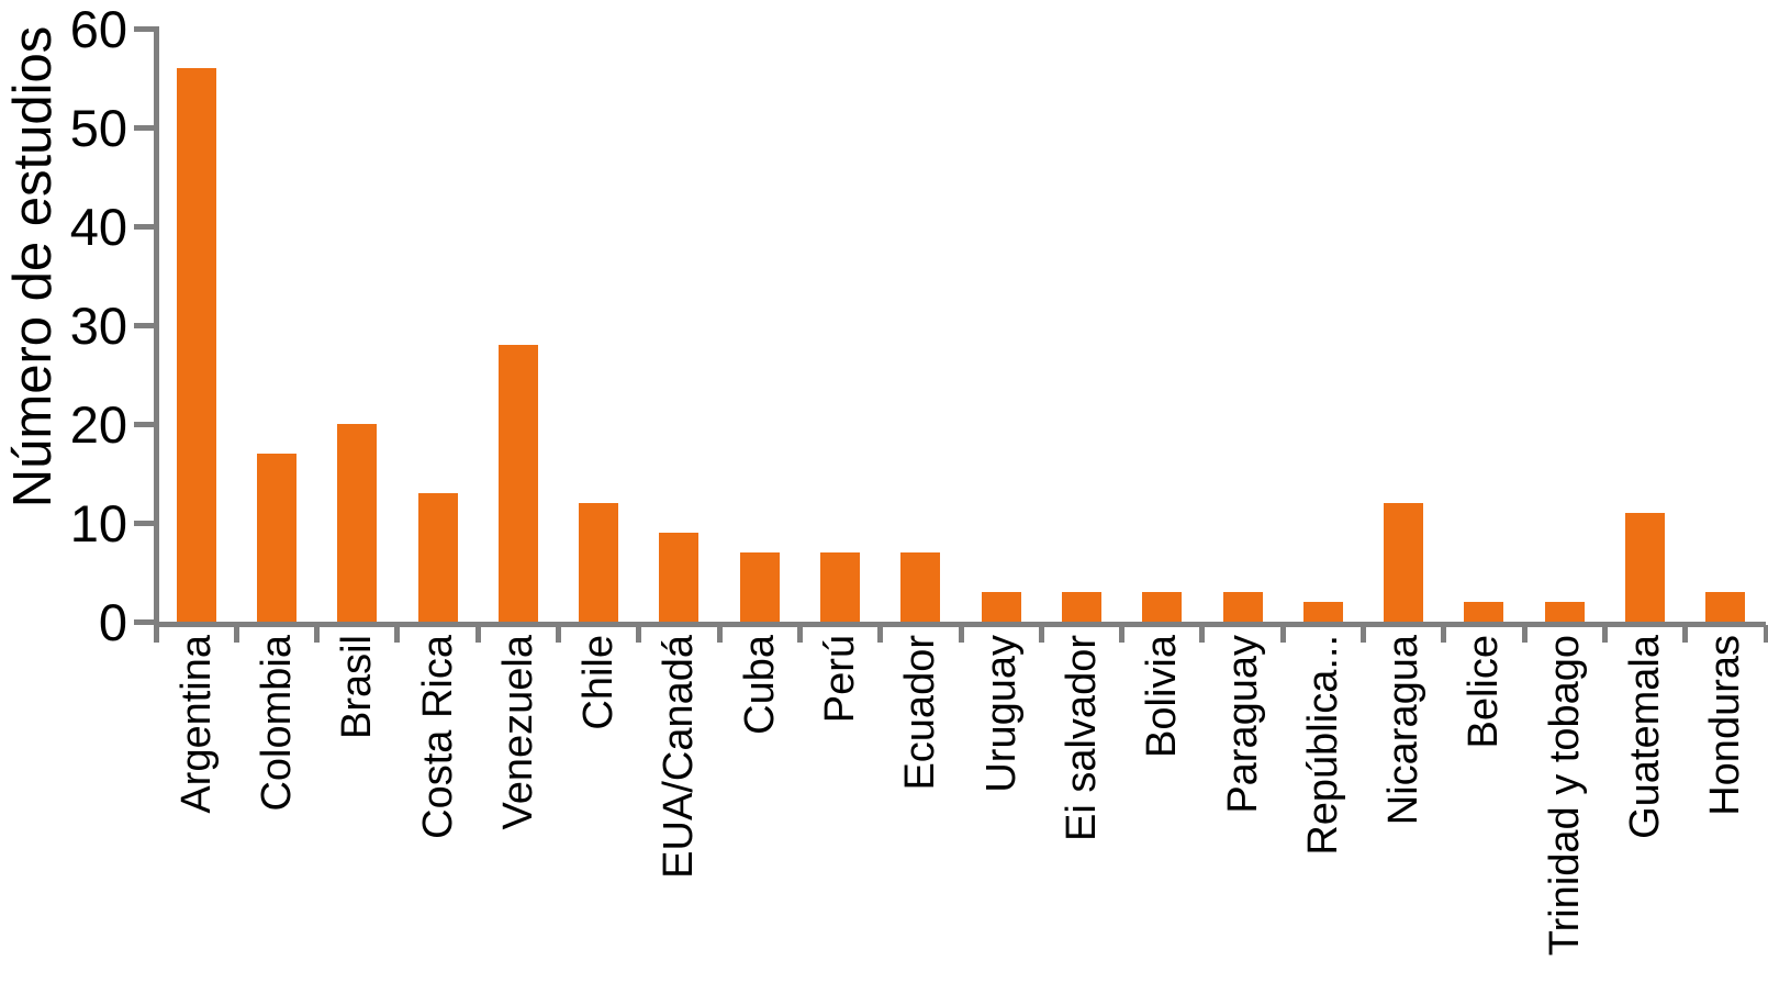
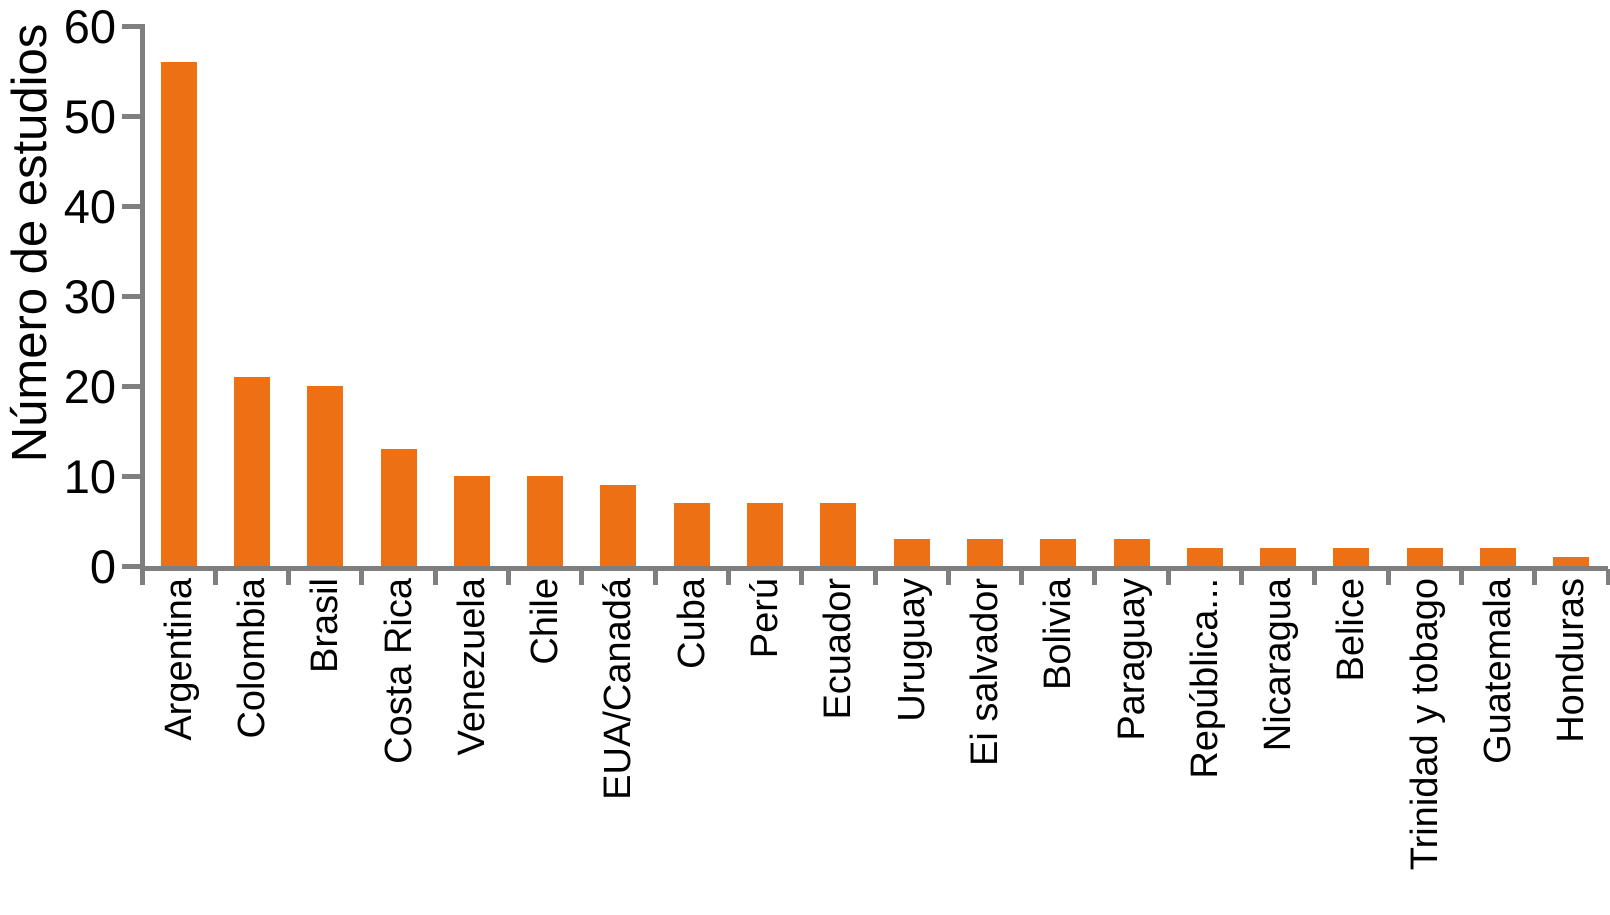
Colombia: 17 -> 21
Venezuela: 28 -> 10
Chile: 12 -> 10
Nicaragua: 12 -> 2
Guatemala: 11 -> 2
Honduras: 3 -> 1
